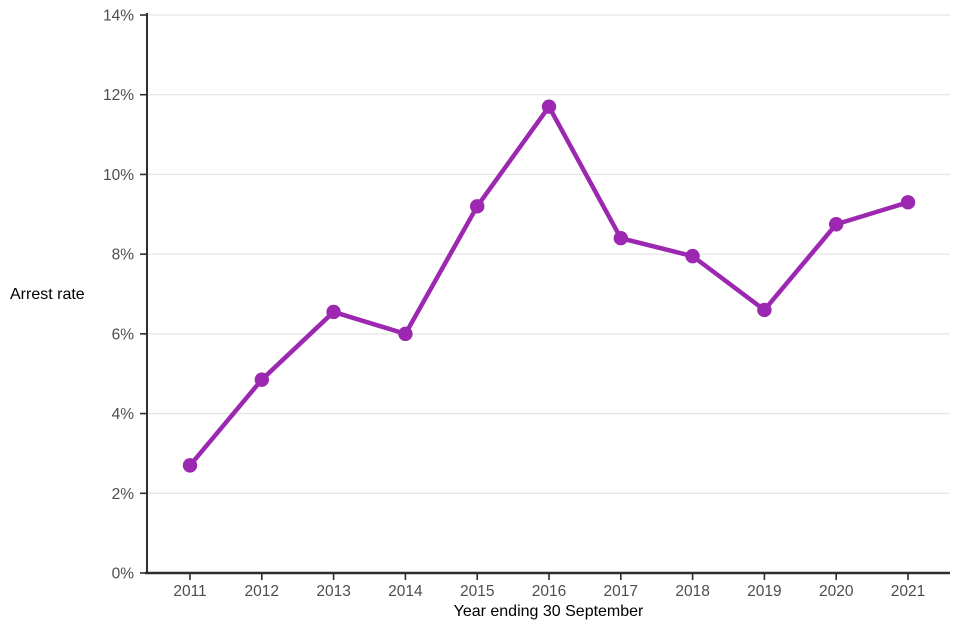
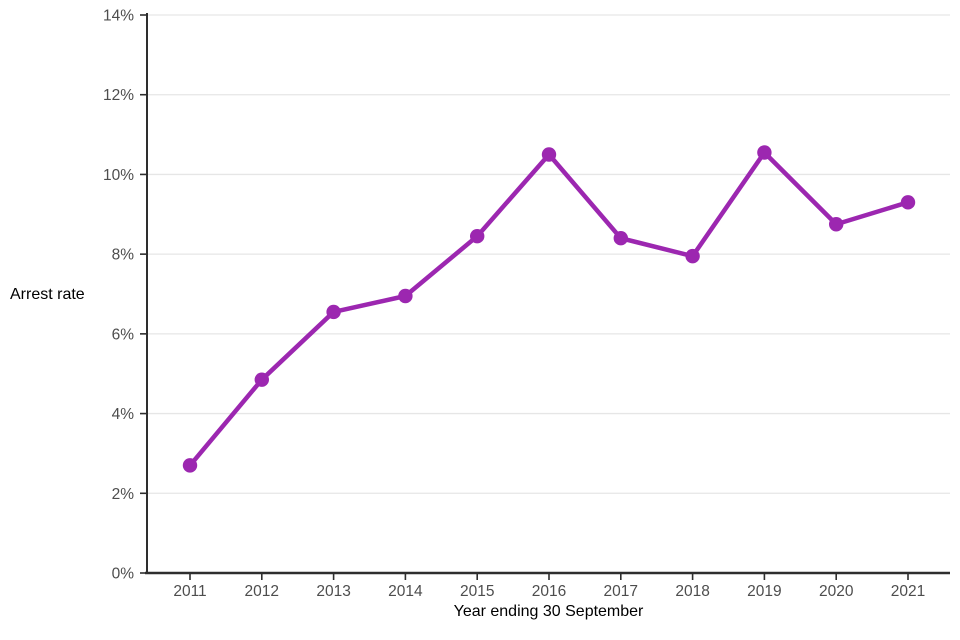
2014: 6.0% -> 7.0%
2015: 9.2% -> 8.4%
2016: 11.7% -> 10.5%
2019: 6.6% -> 10.6%
